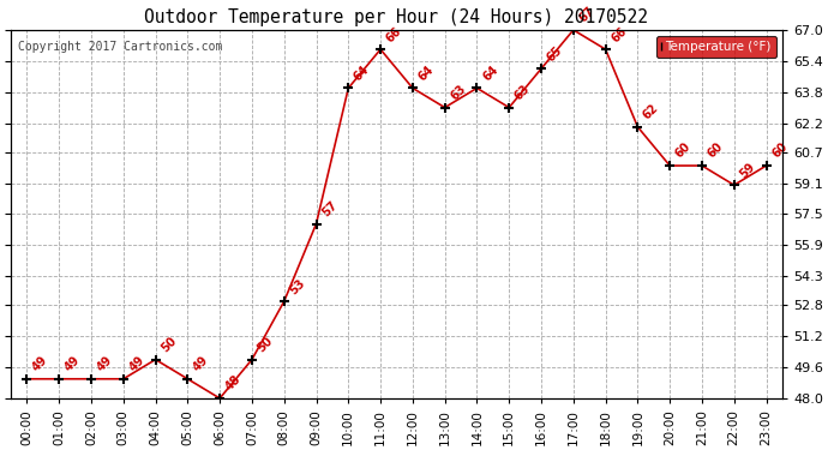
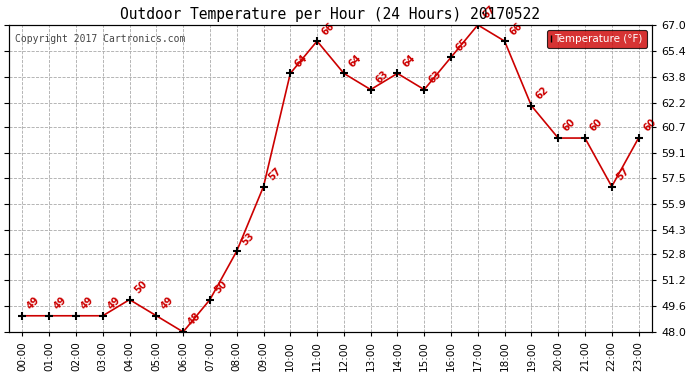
22:00: 59 -> 57
